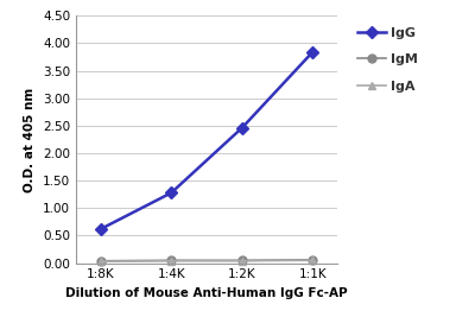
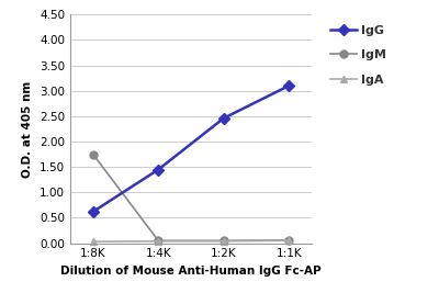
IgM/1:8K: 0.04 -> 1.75
IgG/1:4K: 1.28 -> 1.45
IgG/1:1K: 3.84 -> 3.10
